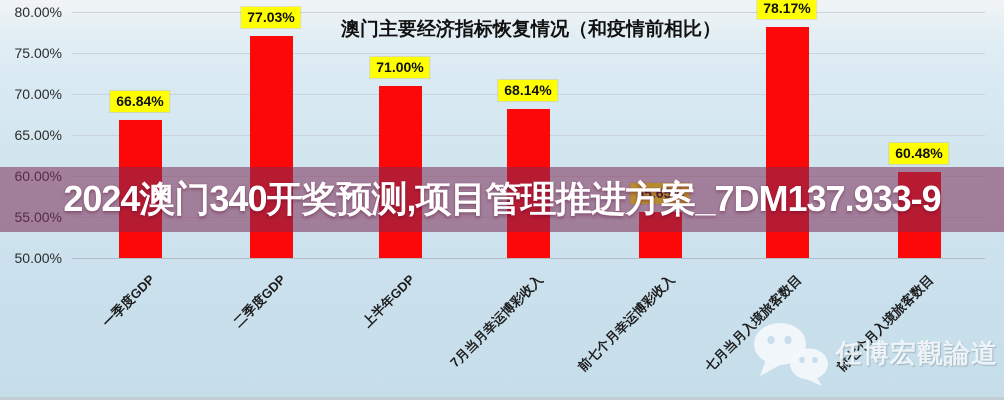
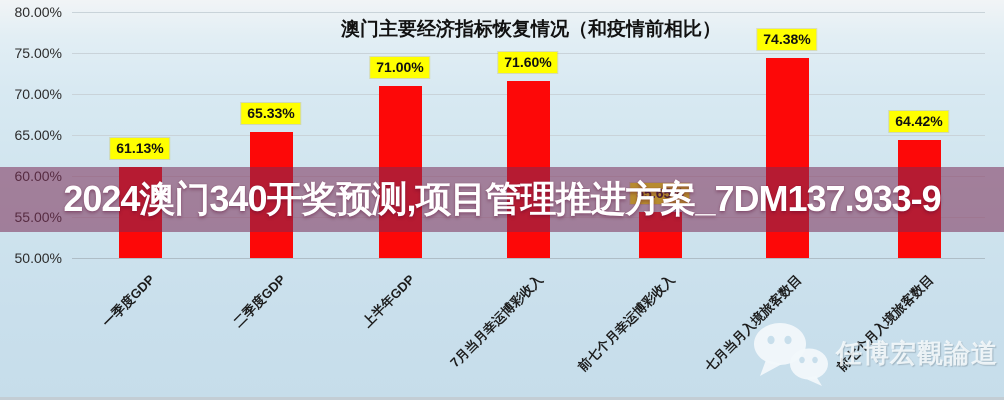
一季度GDP: 66.84% -> 61.13%
二季度GDP: 77.03% -> 65.33%
7月当月幸运博彩收入: 68.14% -> 71.60%
七月当月入境旅客数目: 78.17% -> 74.38%
前七个月入境旅客数目: 60.48% -> 64.42%
